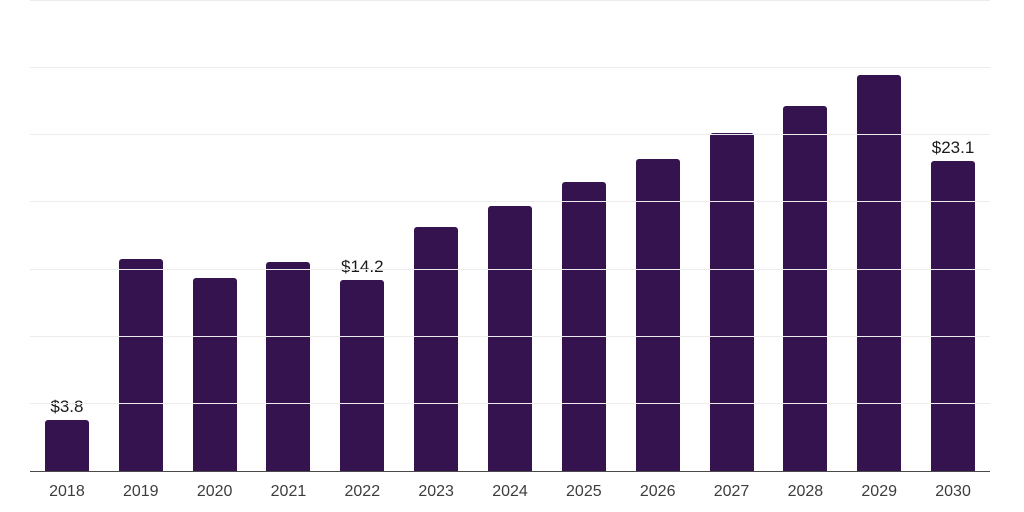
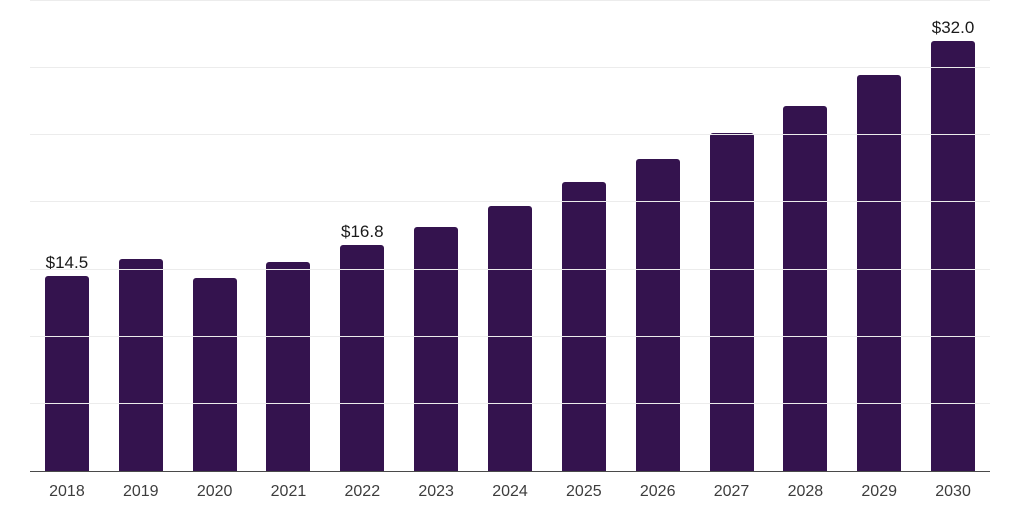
2018: $3.8 -> $14.5
2022: $14.2 -> $16.8
2030: $23.1 -> $32.0
